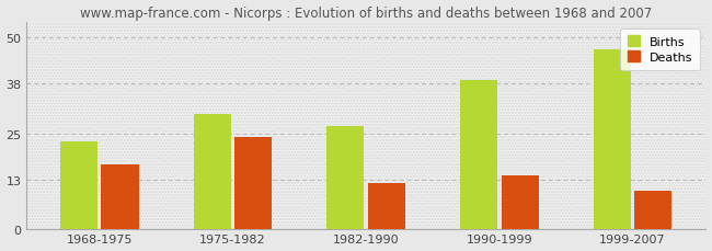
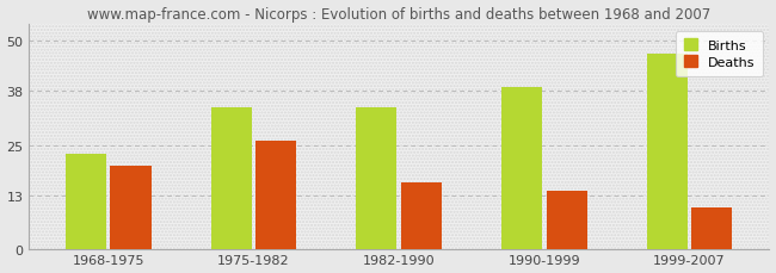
Deaths/1968-1975: 17 -> 20
Births/1975-1982: 30 -> 34
Deaths/1975-1982: 24 -> 26
Births/1982-1990: 27 -> 34
Deaths/1982-1990: 12 -> 16
